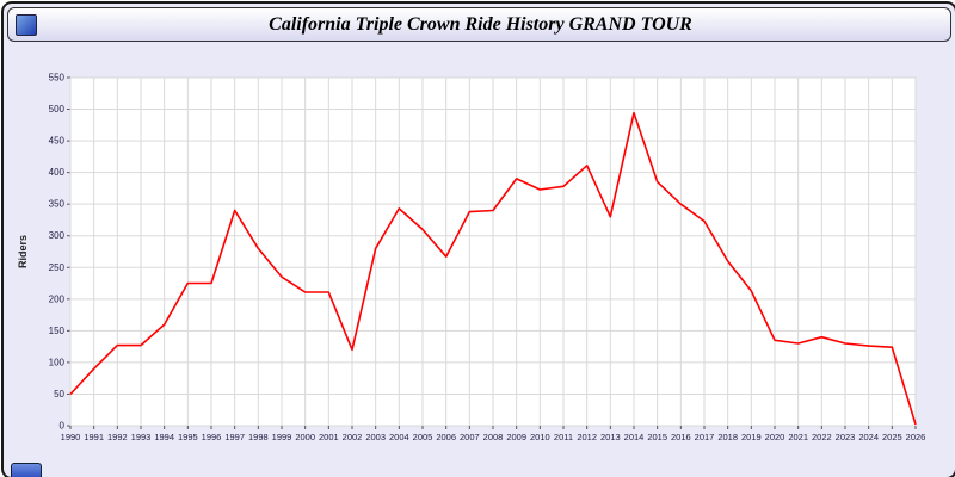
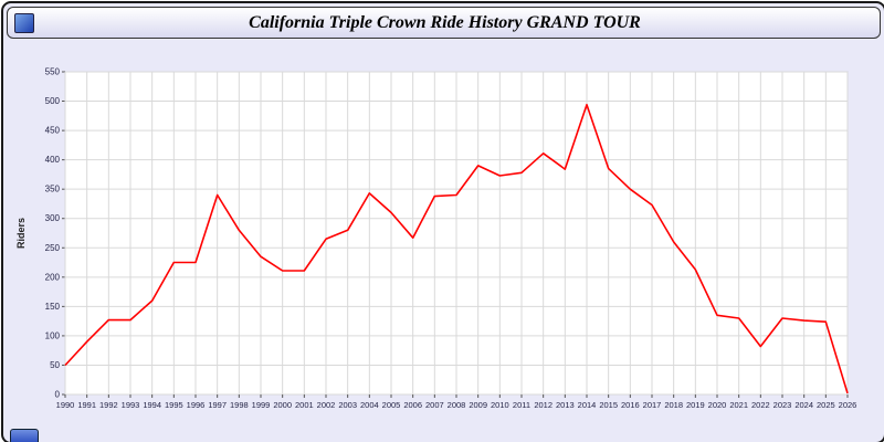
2002: 120 -> 260
2013: 330 -> 380
2022: 140 -> 80
